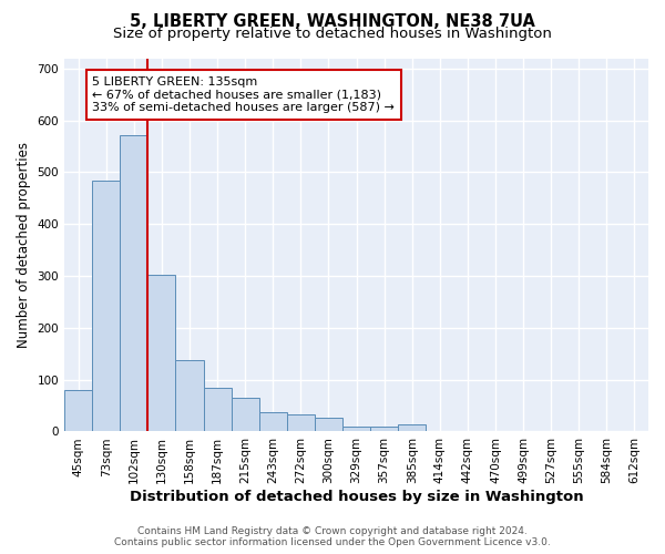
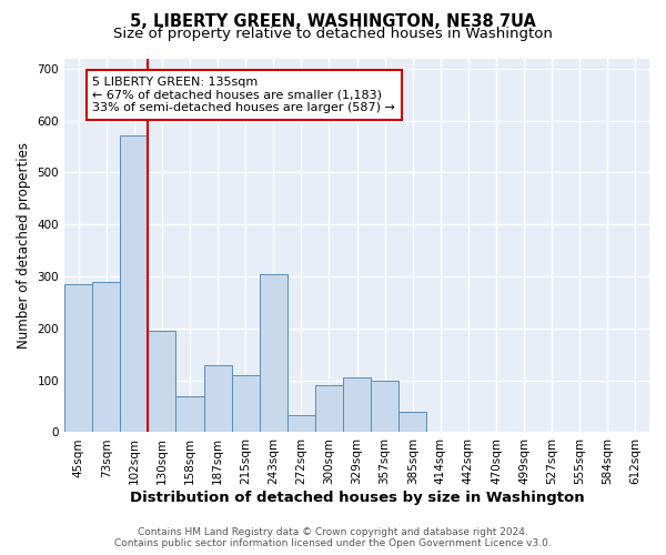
45sqm: 80 -> 285
73sqm: 483 -> 290
130sqm: 302 -> 195
158sqm: 137 -> 70
187sqm: 84 -> 130
215sqm: 65 -> 110
243sqm: 37 -> 305
300sqm: 27 -> 90
329sqm: 10 -> 105
357sqm: 10 -> 100
385sqm: 13 -> 40
